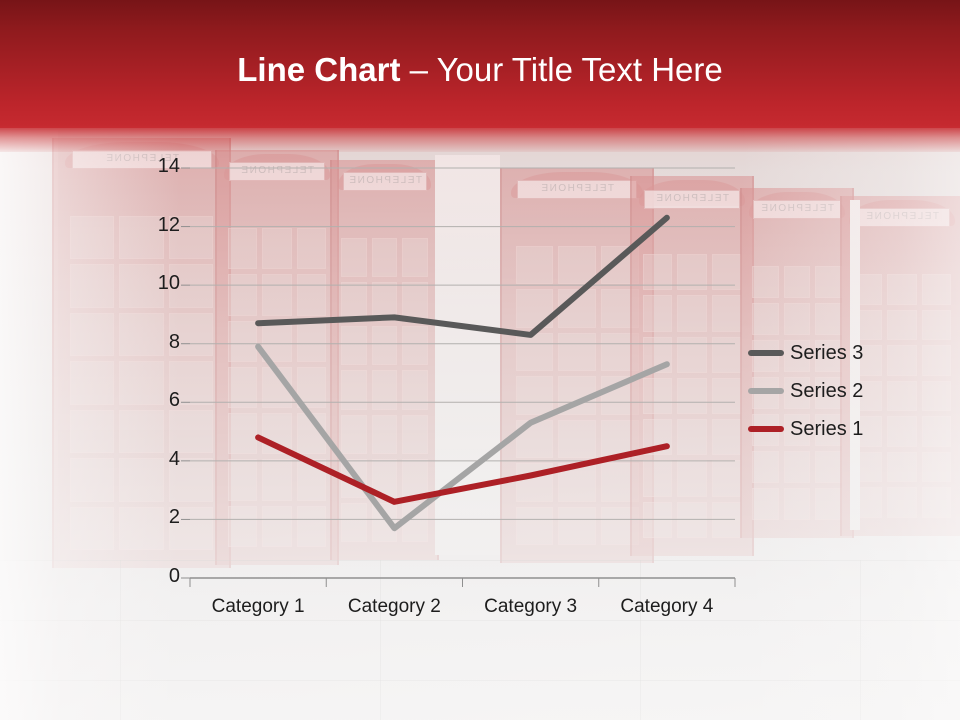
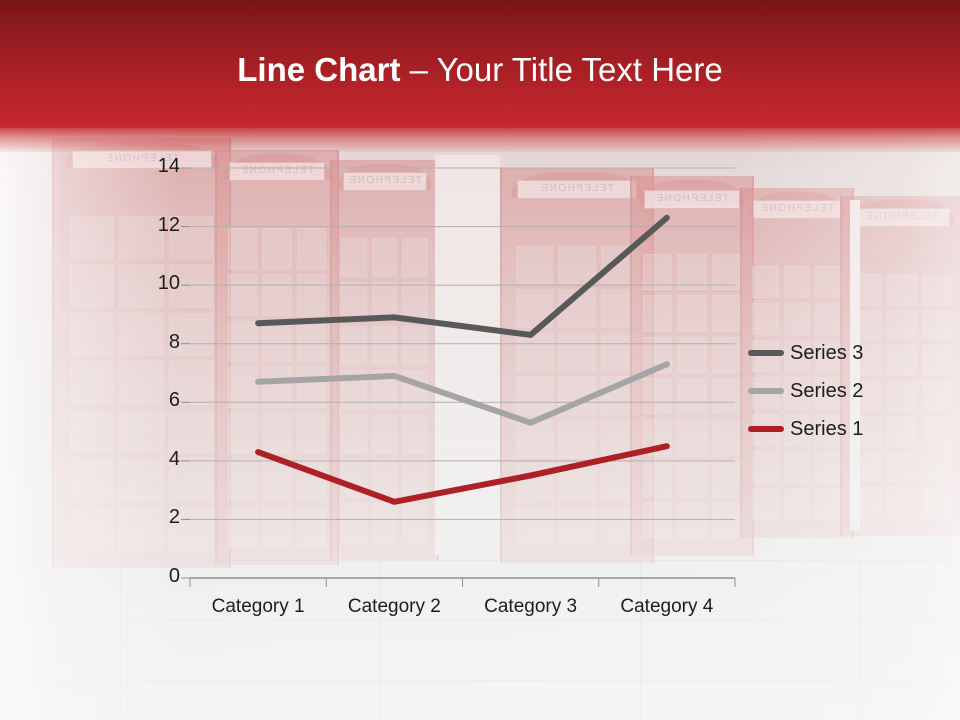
Series 2/Category 1: 7.9 -> 6.7
Series 1/Category 1: 4.8 -> 4.3
Series 2/Category 2: 1.7 -> 6.9
